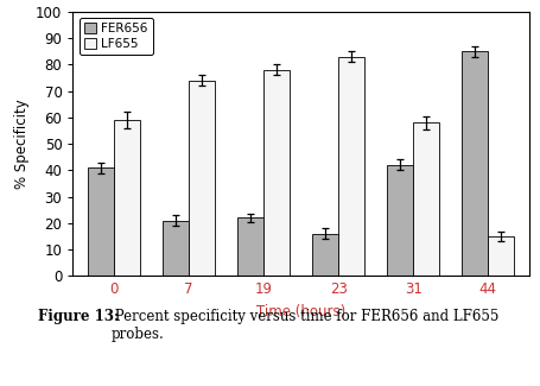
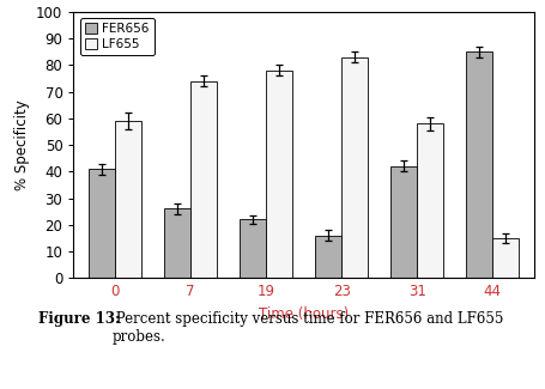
FER656/7: 21 -> 26
